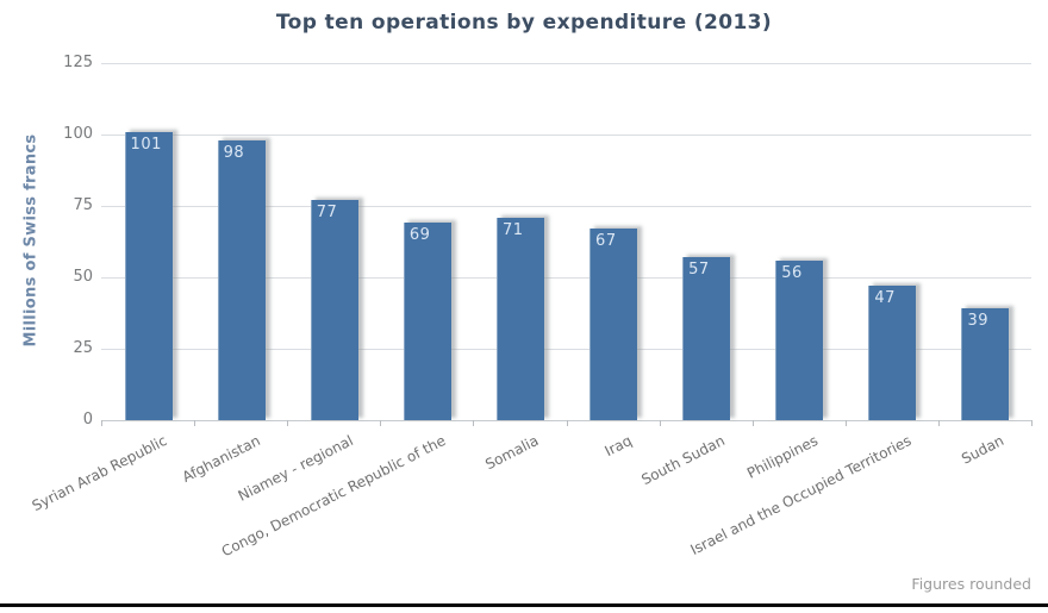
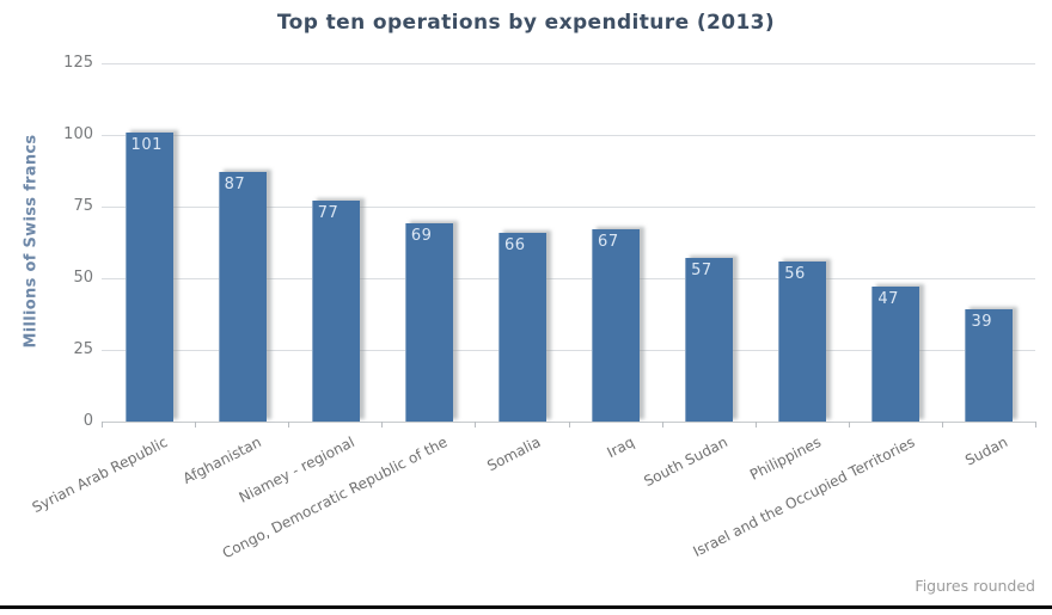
Afghanistan: 98 -> 87
Somalia: 71 -> 66
